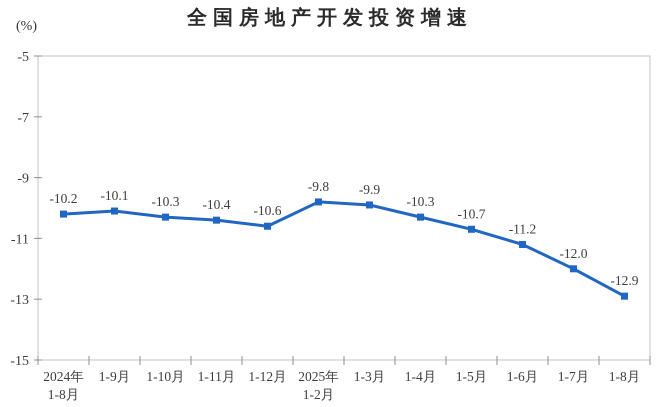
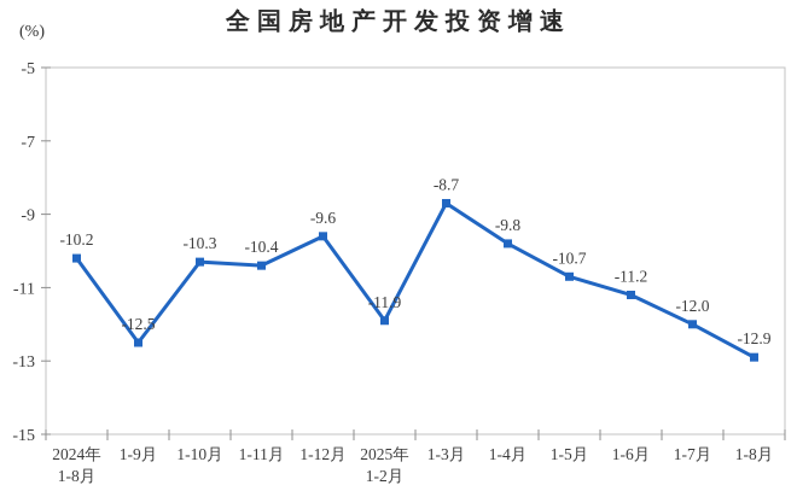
1-9月: -10.1 -> -12.5
1-12月: -10.6 -> -9.6
2025年 1-2月: -9.8 -> -11.9
1-3月: -9.9 -> -8.7
1-4月: -10.3 -> -9.8
